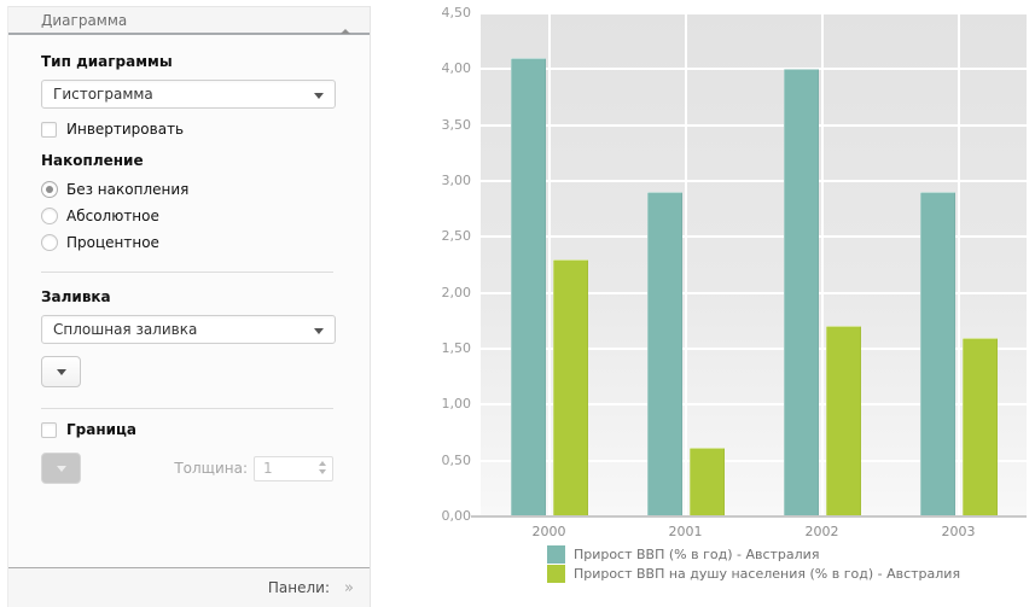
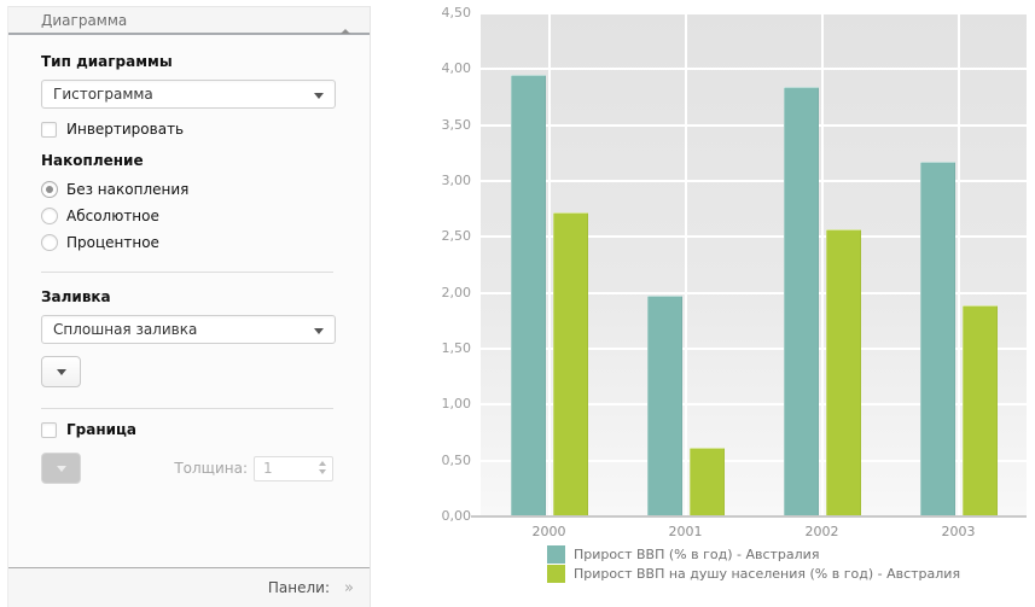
Прирост ВВП (% в год) - Австралия/2000: 4,1 -> 4,0
Прирост ВВП на душу населения (% в год) - Австралия/2000: 2,3 -> 2,7
Прирост ВВП (% в год) - Австралия/2001: 2,9 -> 2,0
Прирост ВВП (% в год) - Австралия/2002: 4,0 -> 3,8
Прирост ВВП на душу населения (% в год) - Австралия/2002: 1,7 -> 2,6
Прирост ВВП (% в год) - Австралия/2003: 2,9 -> 3,2
Прирост ВВП на душу населения (% в год) - Австралия/2003: 1,6 -> 1,9
